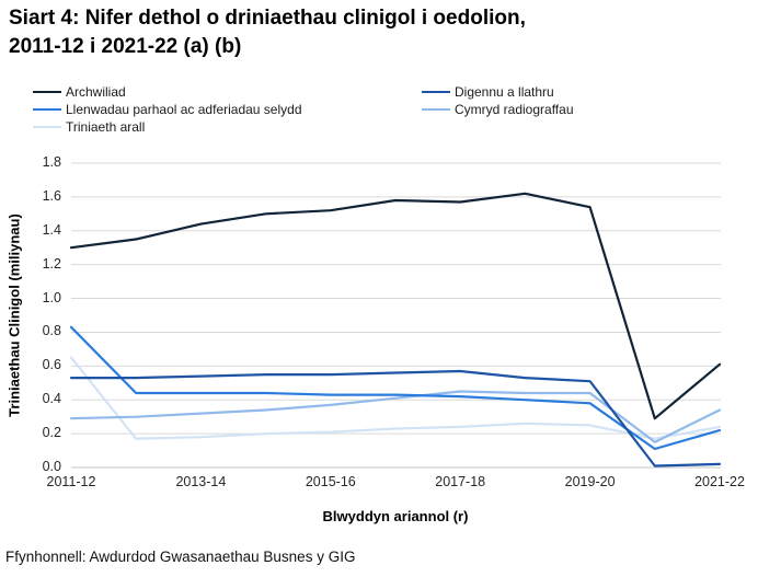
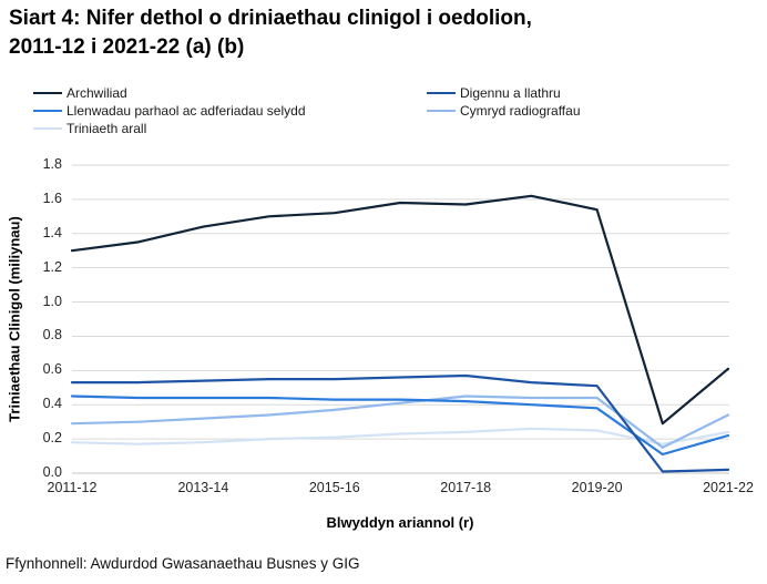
Llenwadau parhaol ac adferiadau selydd/2011-12: 0.83 -> 0.45
Triniaeth arall/2011-12: 0.65 -> 0.18
